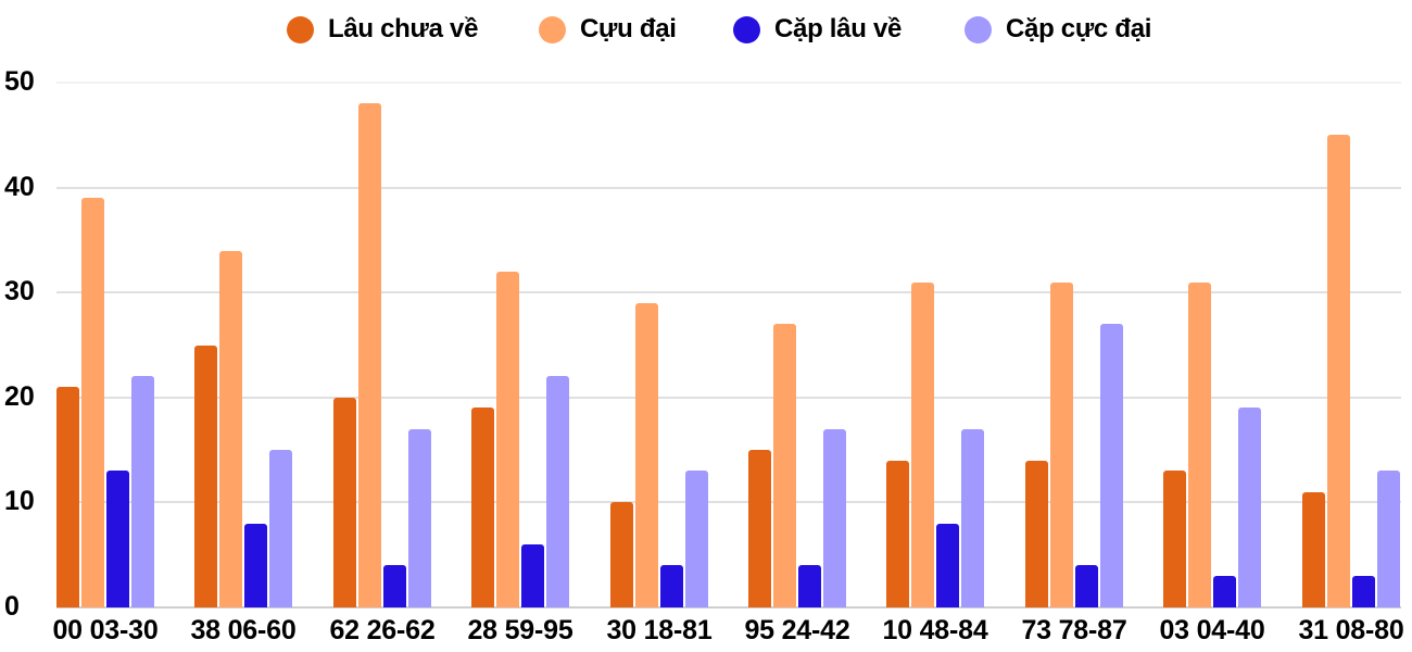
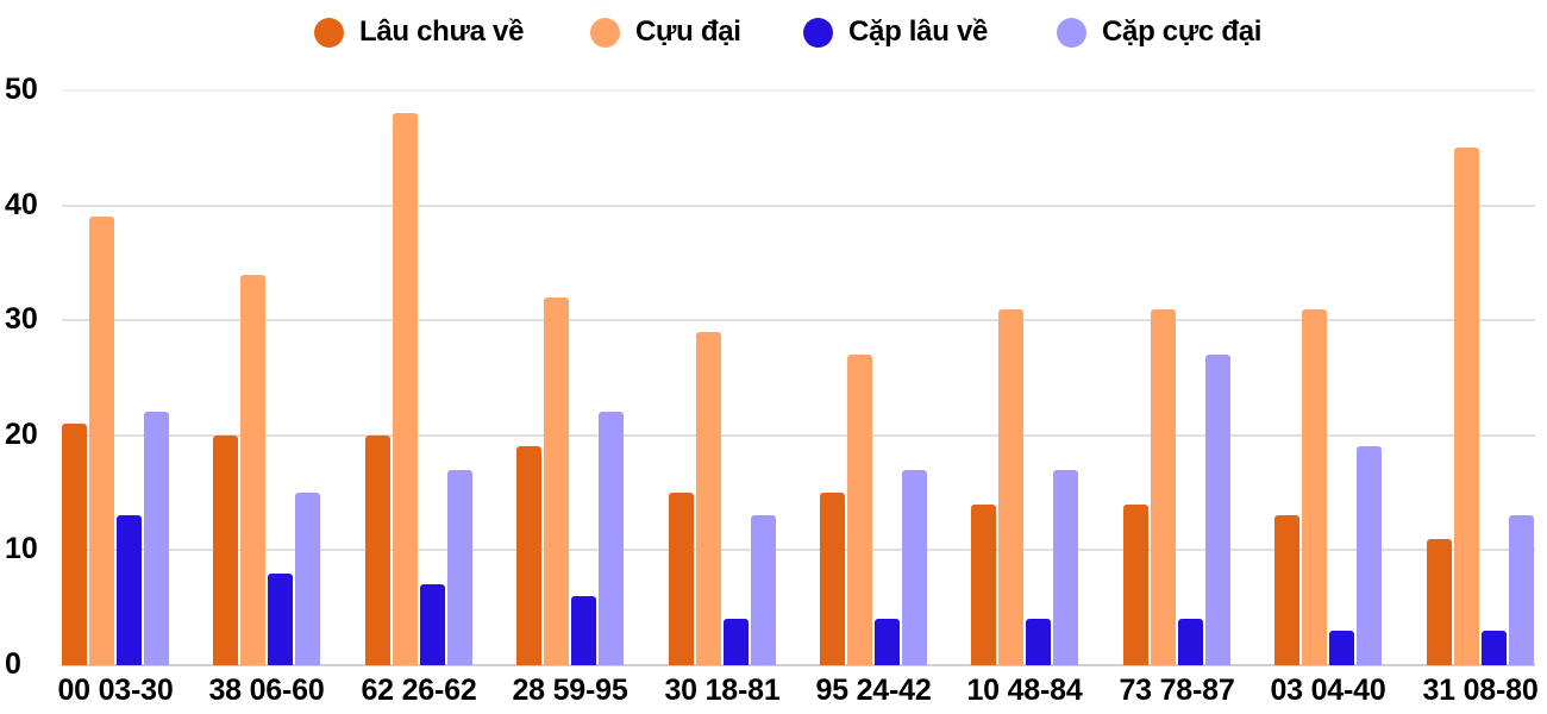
Lâu chưa về/38 06-60: 25 -> 20
Cặp lâu về/62 26-62: 4 -> 7
Lâu chưa về/30 18-81: 10 -> 15
Cặp lâu về/10 48-84: 8 -> 4
